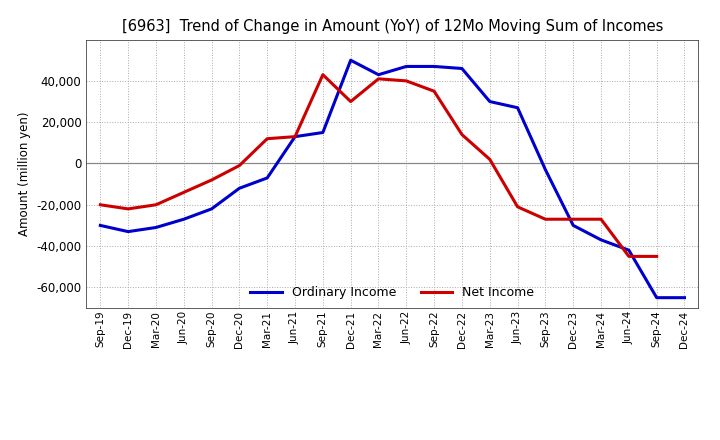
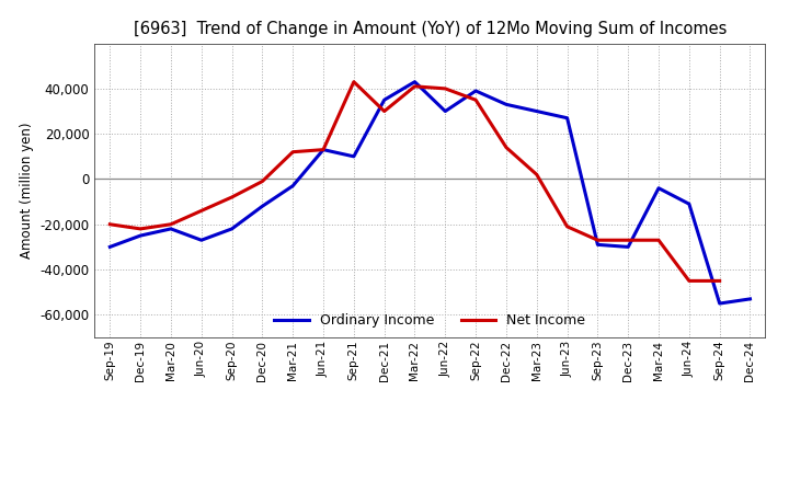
Ordinary Income/Dec-19: -33,000 -> -25,000
Ordinary Income/Mar-20: -31,000 -> -22,000
Ordinary Income/Mar-21: -7,000 -> -3,000
Ordinary Income/Sep-21: 15,000 -> 10,000
Ordinary Income/Dec-21: 50,000 -> 35,000
Ordinary Income/Jun-22: 47,000 -> 30,000
Ordinary Income/Sep-22: 47,000 -> 39,000
Ordinary Income/Dec-22: 46,000 -> 33,000
Ordinary Income/Sep-23: -3,000 -> -29,000
Ordinary Income/Mar-24: -37,000 -> -4,000
Ordinary Income/Jun-24: -42,000 -> -11,000
Ordinary Income/Sep-24: -65,000 -> -55,000
Ordinary Income/Dec-24: -65,000 -> -53,000
